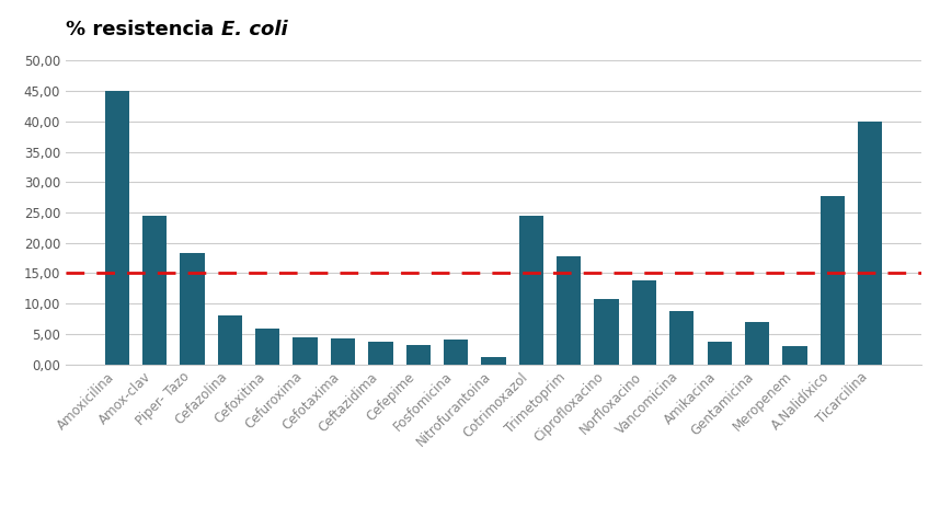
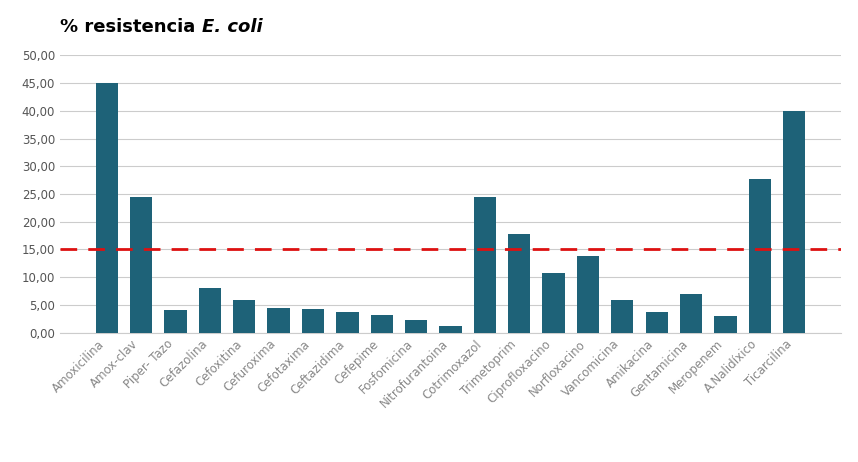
Piper- Tazo: 18,4 -> 4,0
Fosfomicina: 4,0 -> 2,3
Vancomicina: 8,8 -> 5,8
